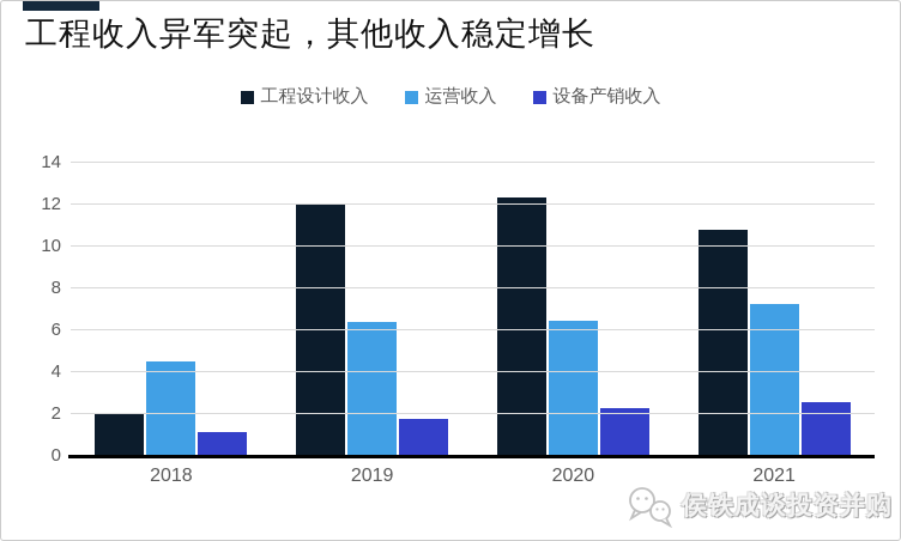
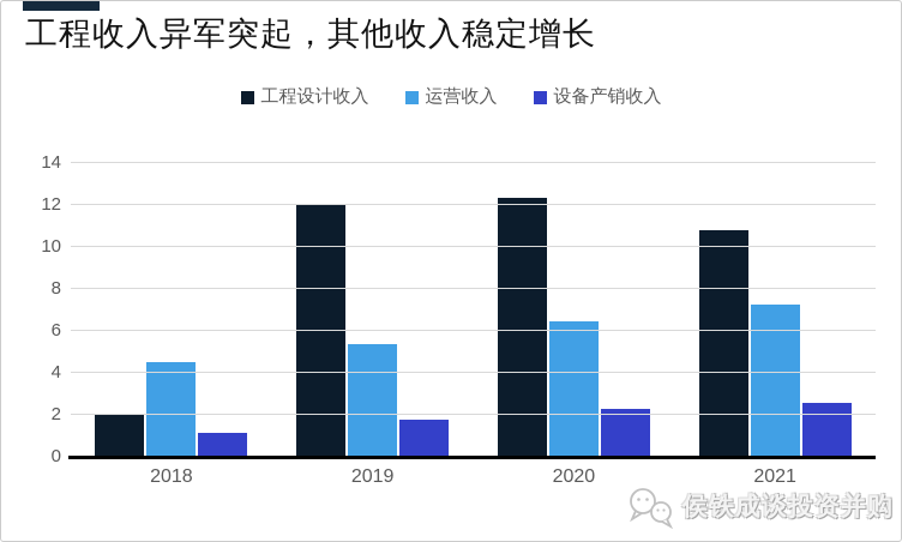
运营收入/2019: 6.4 -> 5.4
